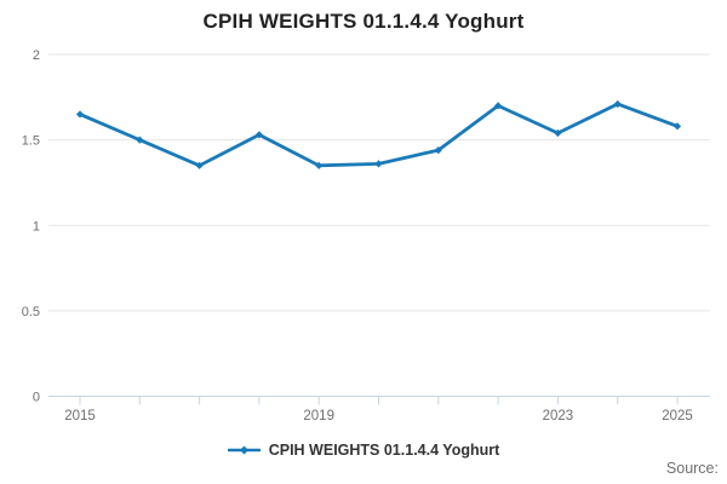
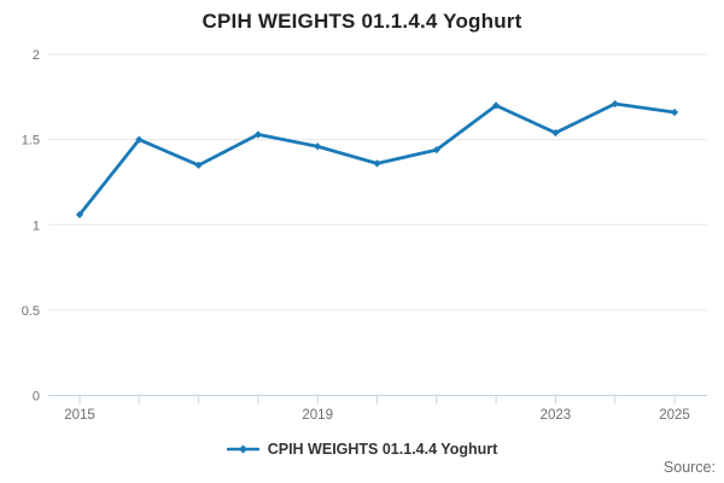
2015: 1.65 -> 1.06
2019: 1.35 -> 1.46
2025: 1.58 -> 1.66
